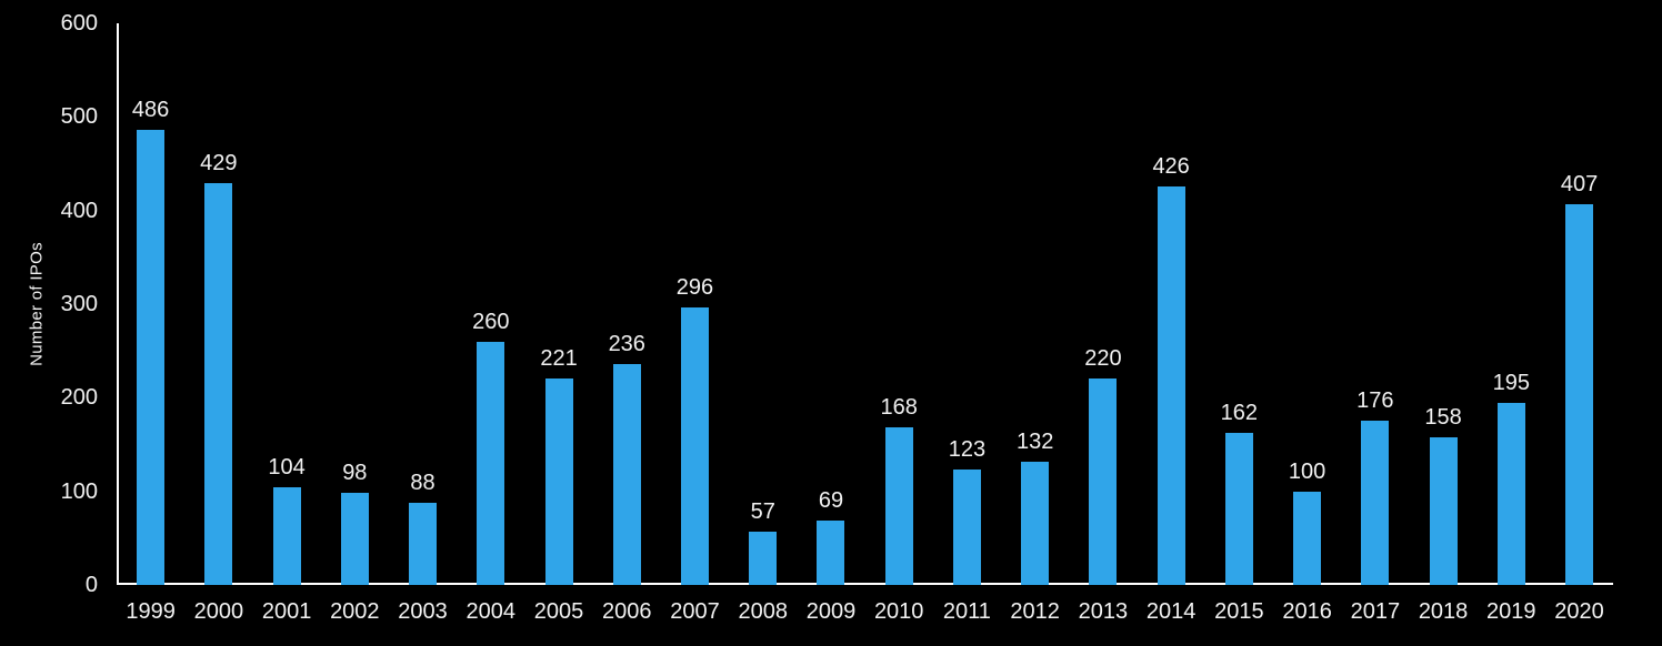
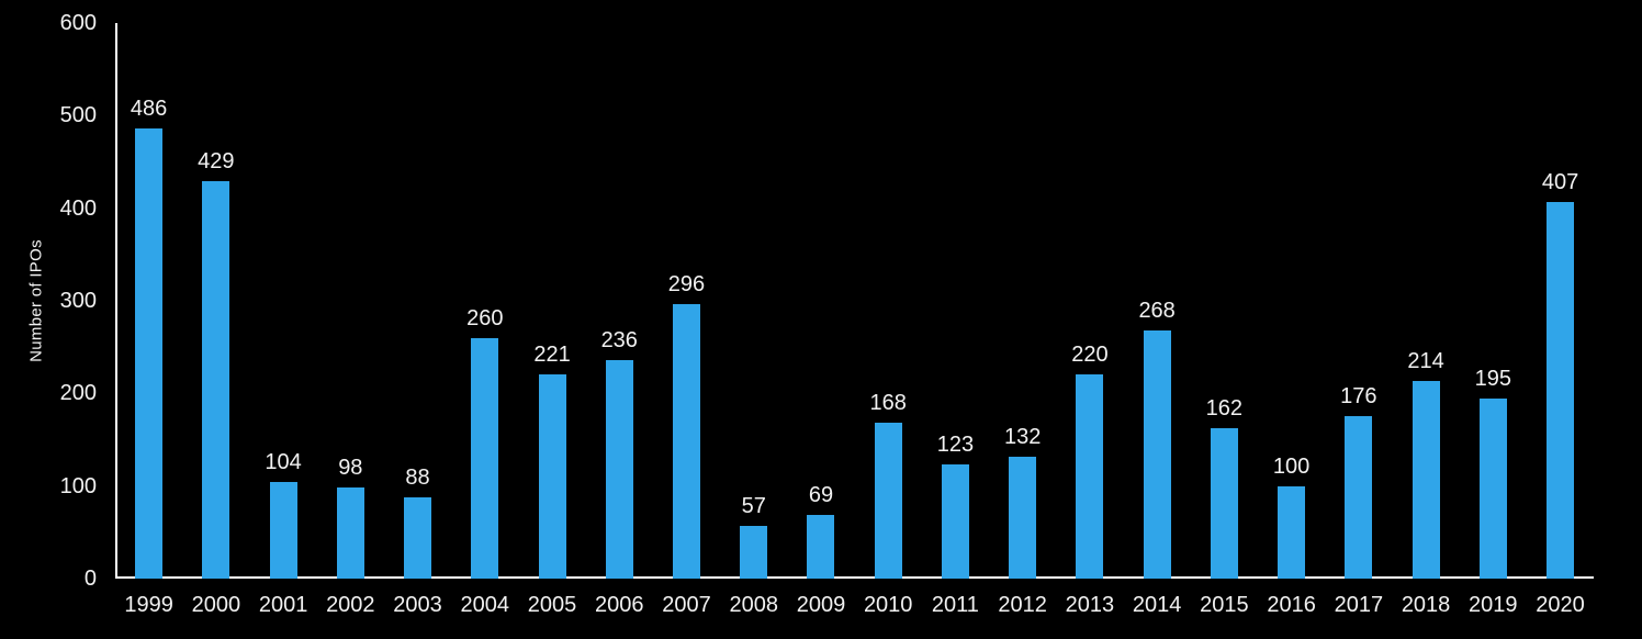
2014: 426 -> 268
2018: 158 -> 214
